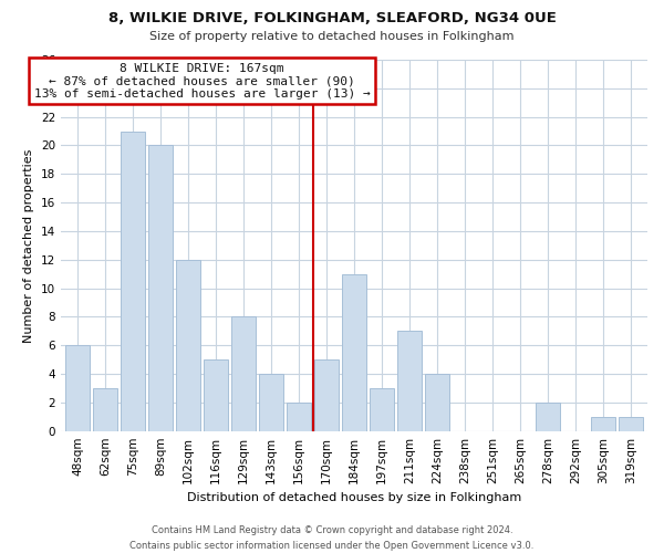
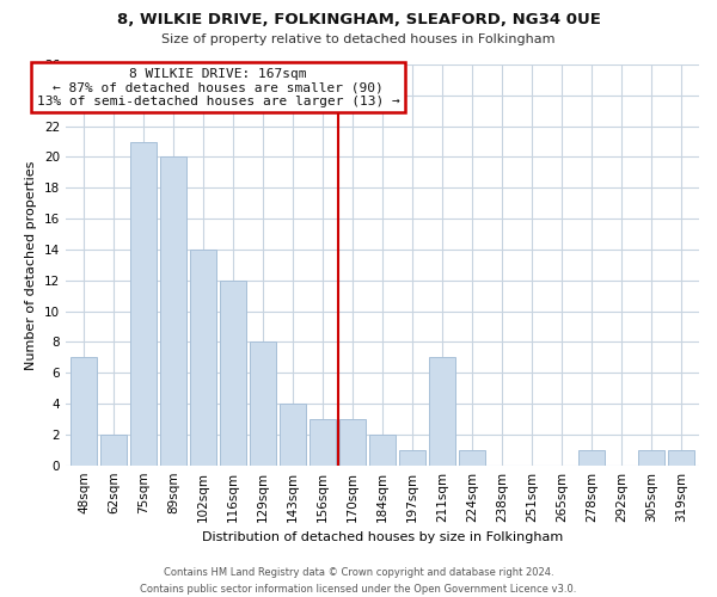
48sqm: 6 -> 7
62sqm: 3 -> 2
102sqm: 12 -> 14
116sqm: 5 -> 12
156sqm: 2 -> 3
170sqm: 5 -> 3
184sqm: 11 -> 2
197sqm: 3 -> 1
224sqm: 4 -> 1
278sqm: 2 -> 1
